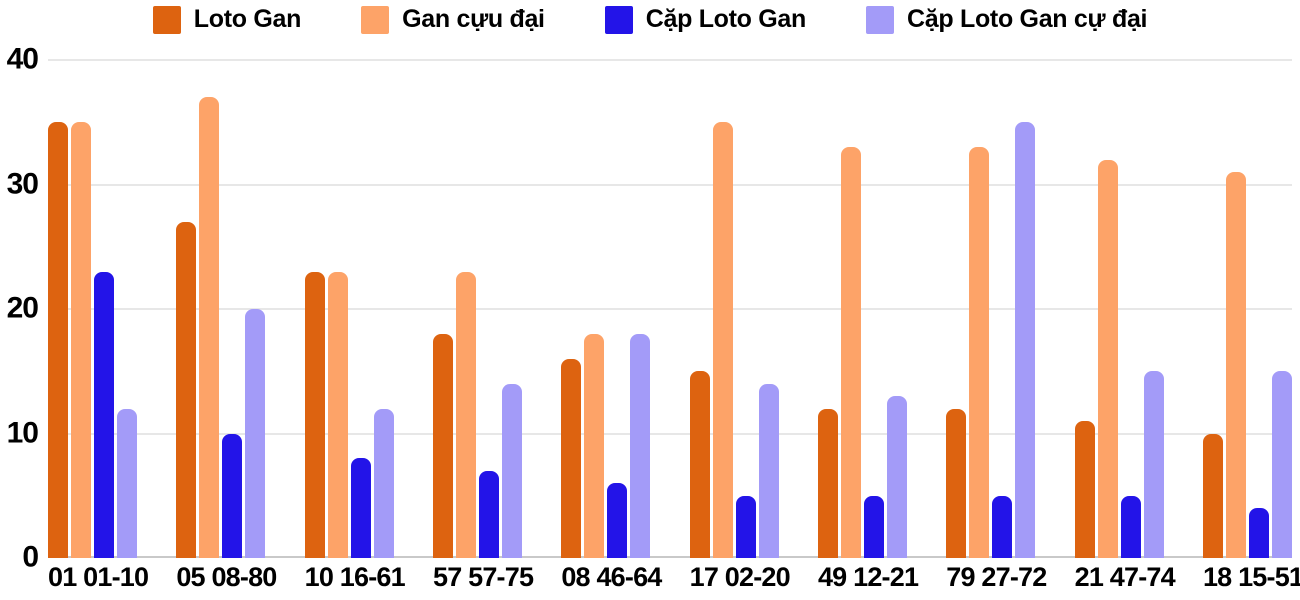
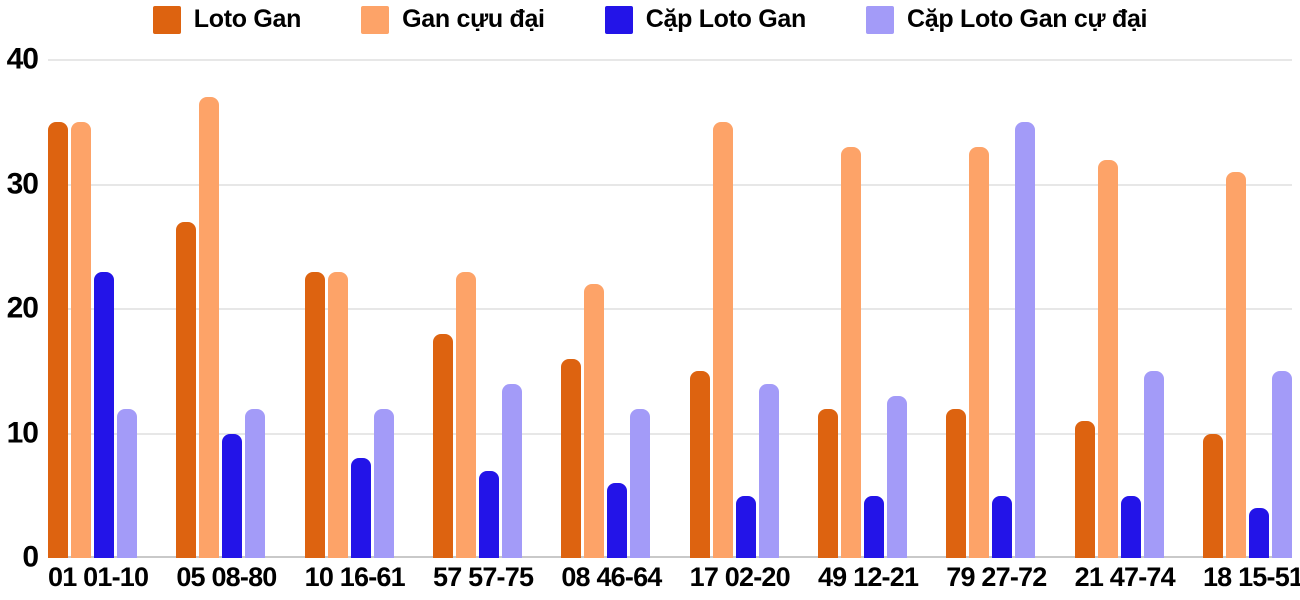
Cặp Loto Gan cự đại/05 08-80: 20 -> 12
Gan cựu đại/08 46-64: 18 -> 22
Cặp Loto Gan cự đại/08 46-64: 18 -> 12
